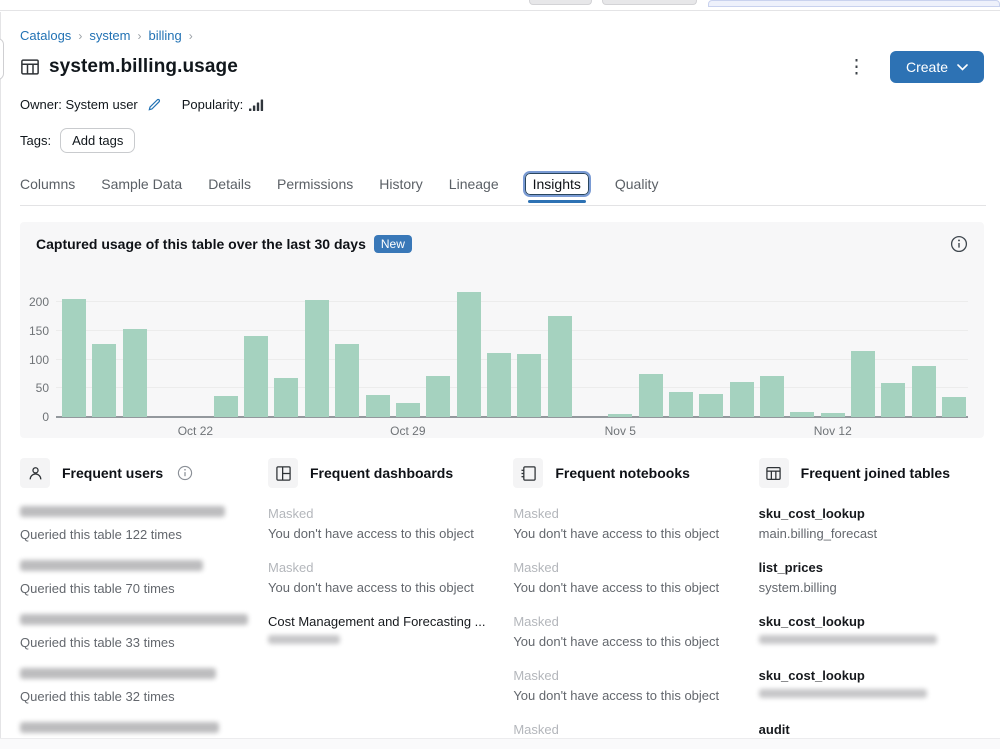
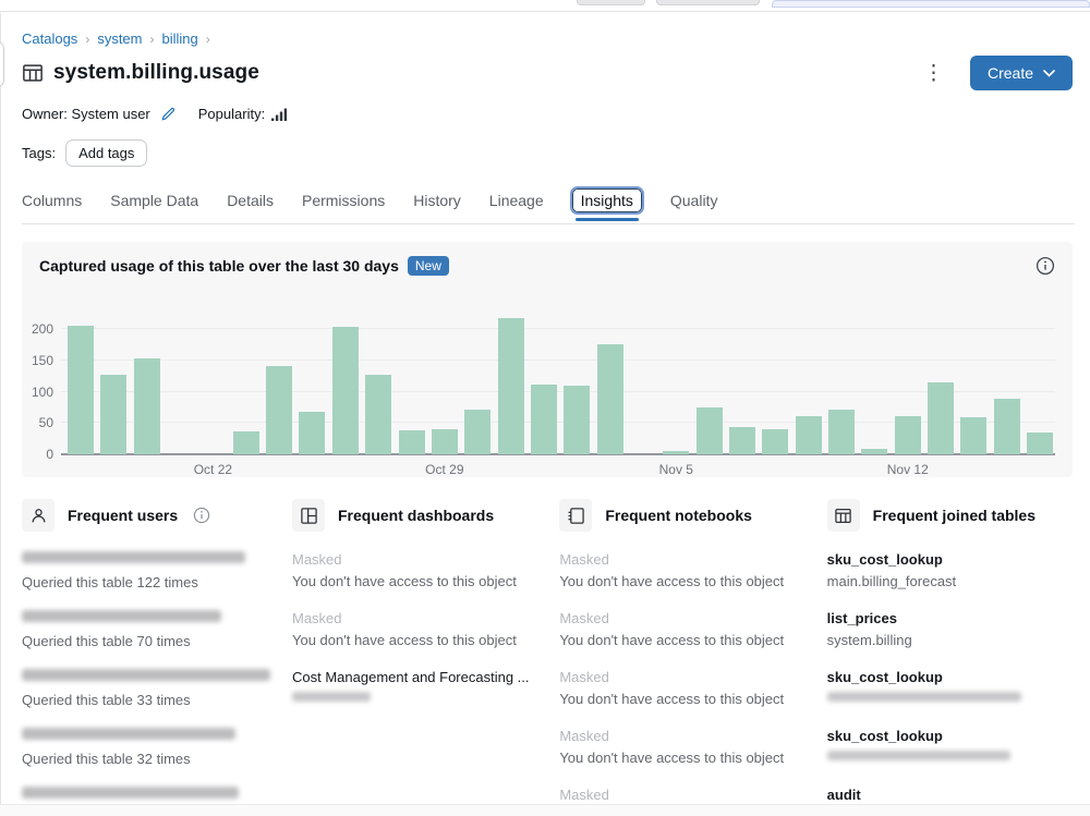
Oct 29: 20 -> 40
Nov 12: 10 -> 60
